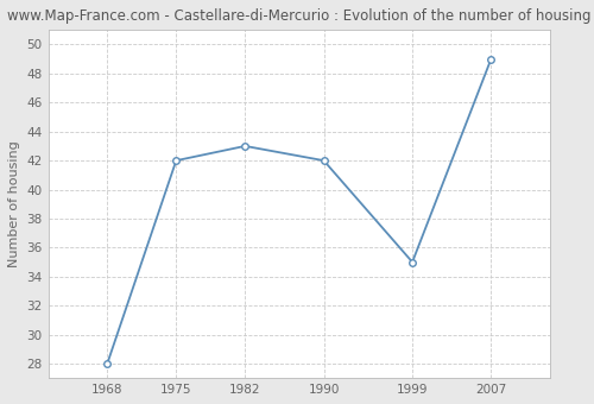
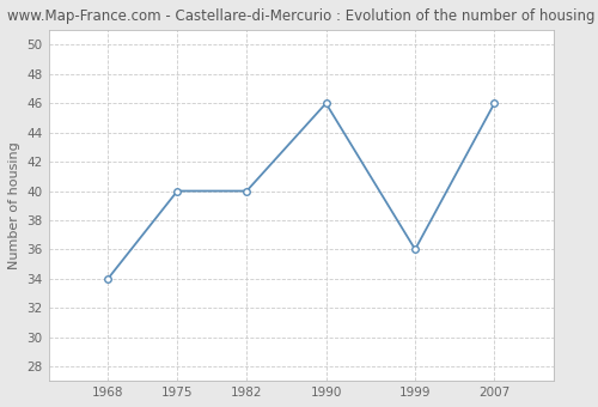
1968: 28 -> 34
1975: 42 -> 40
1982: 43 -> 40
1990: 42 -> 46
1999: 35 -> 36
2007: 49 -> 46
